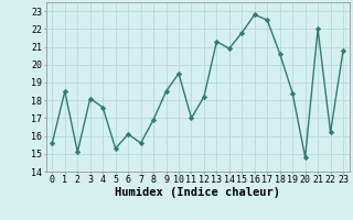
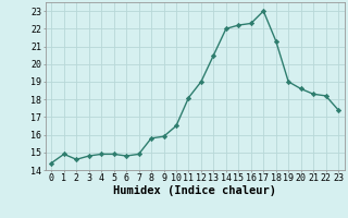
0: 15.6 -> 14.4
1: 18.5 -> 14.9
2: 15.1 -> 14.6
3: 18.1 -> 14.8
4: 17.6 -> 14.9
5: 15.3 -> 14.9
6: 16.1 -> 14.8
7: 15.6 -> 14.9
8: 16.9 -> 15.8
9: 18.5 -> 15.9
10: 19.5 -> 16.5
11: 17.0 -> 18.1
12: 18.2 -> 19.0
13: 21.3 -> 20.5
14: 20.9 -> 22.0
15: 21.8 -> 22.2
16: 22.8 -> 22.3
17: 22.5 -> 23.0
18: 20.6 -> 21.3
19: 18.4 -> 19.0
20: 14.8 -> 18.6
21: 22.0 -> 18.3
22: 16.2 -> 18.2
23: 20.8 -> 17.4
